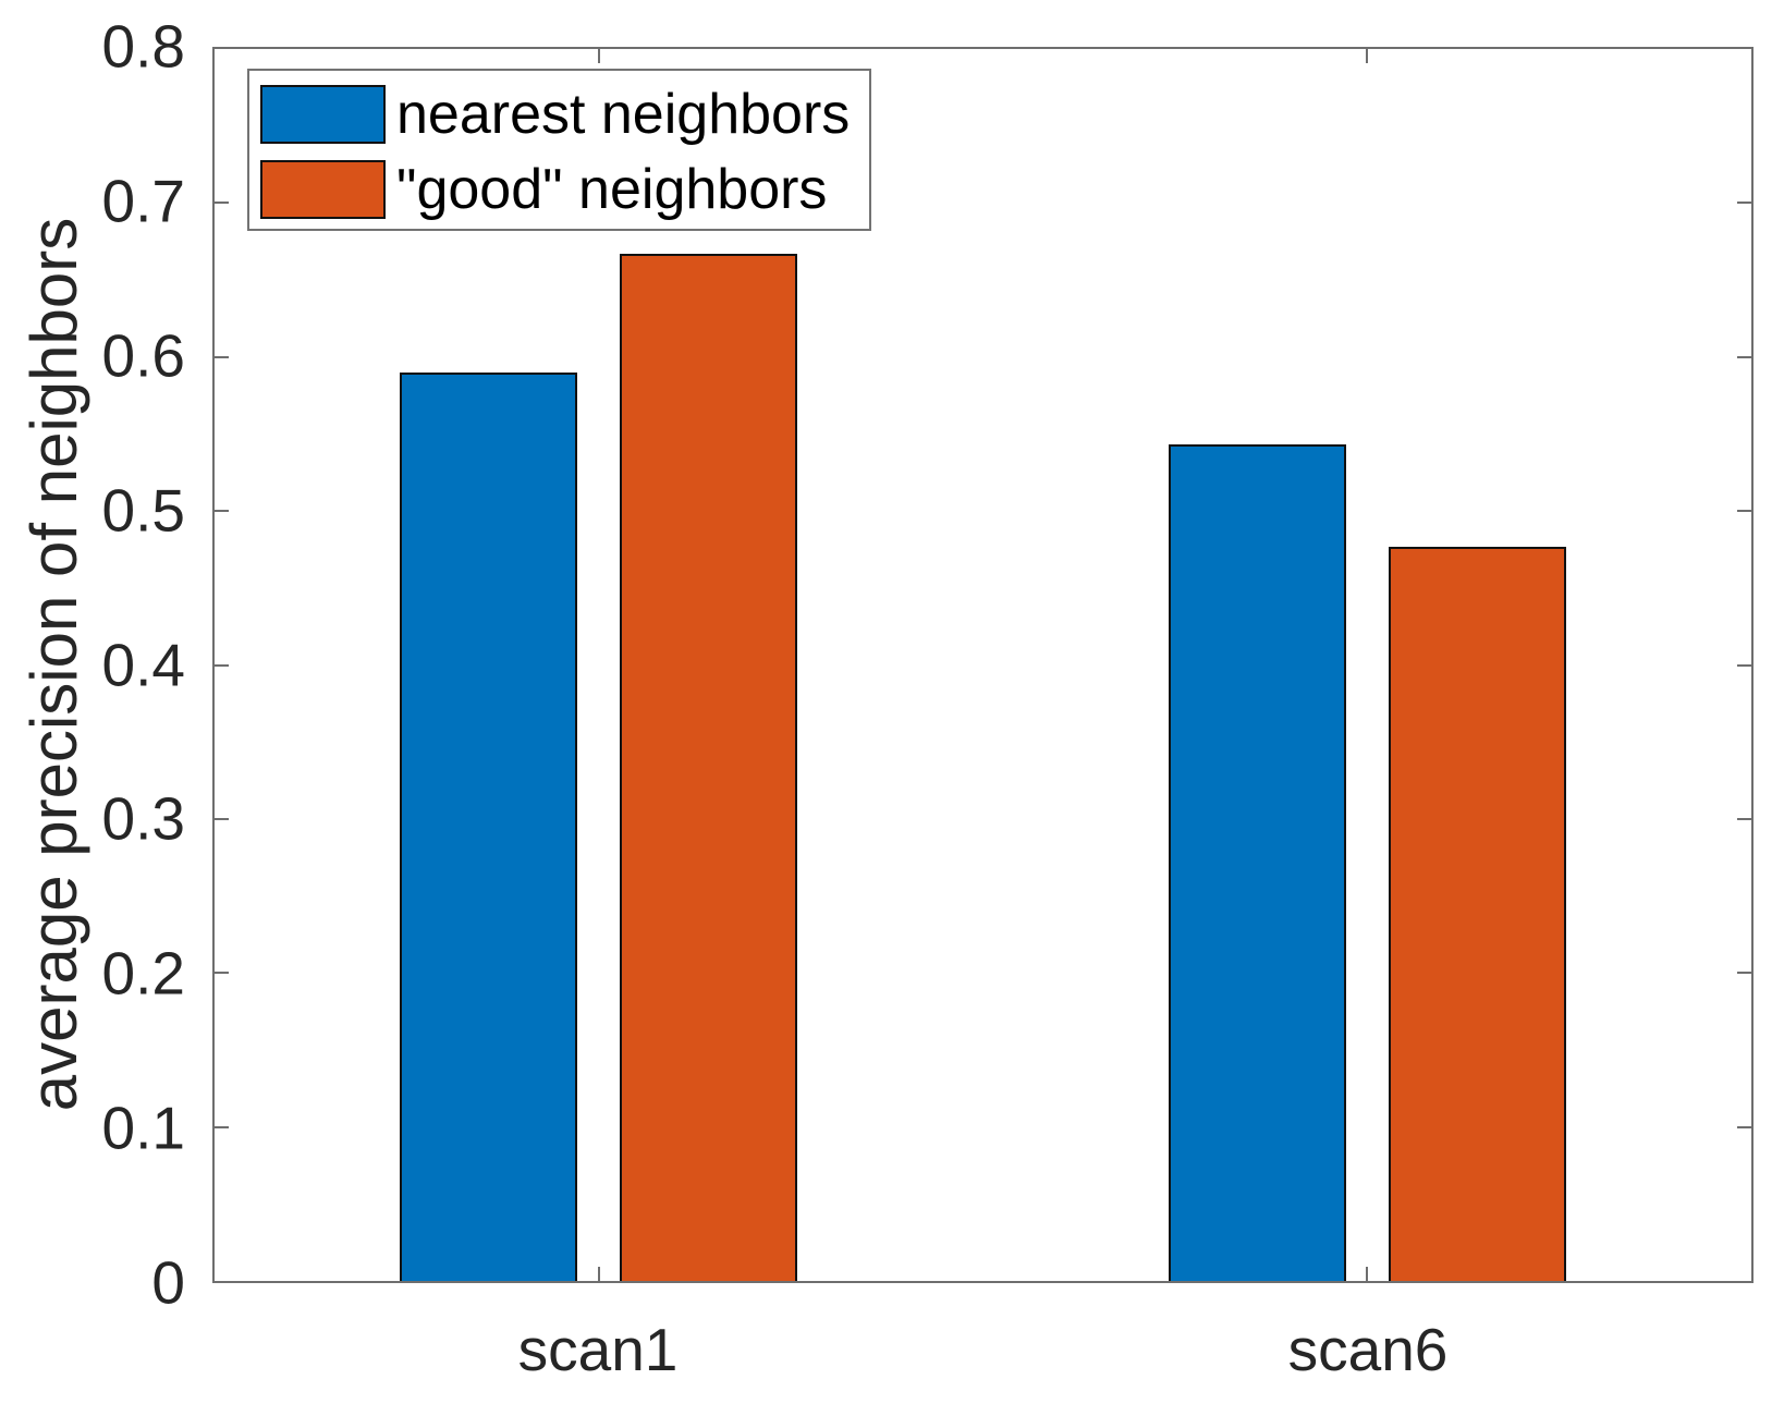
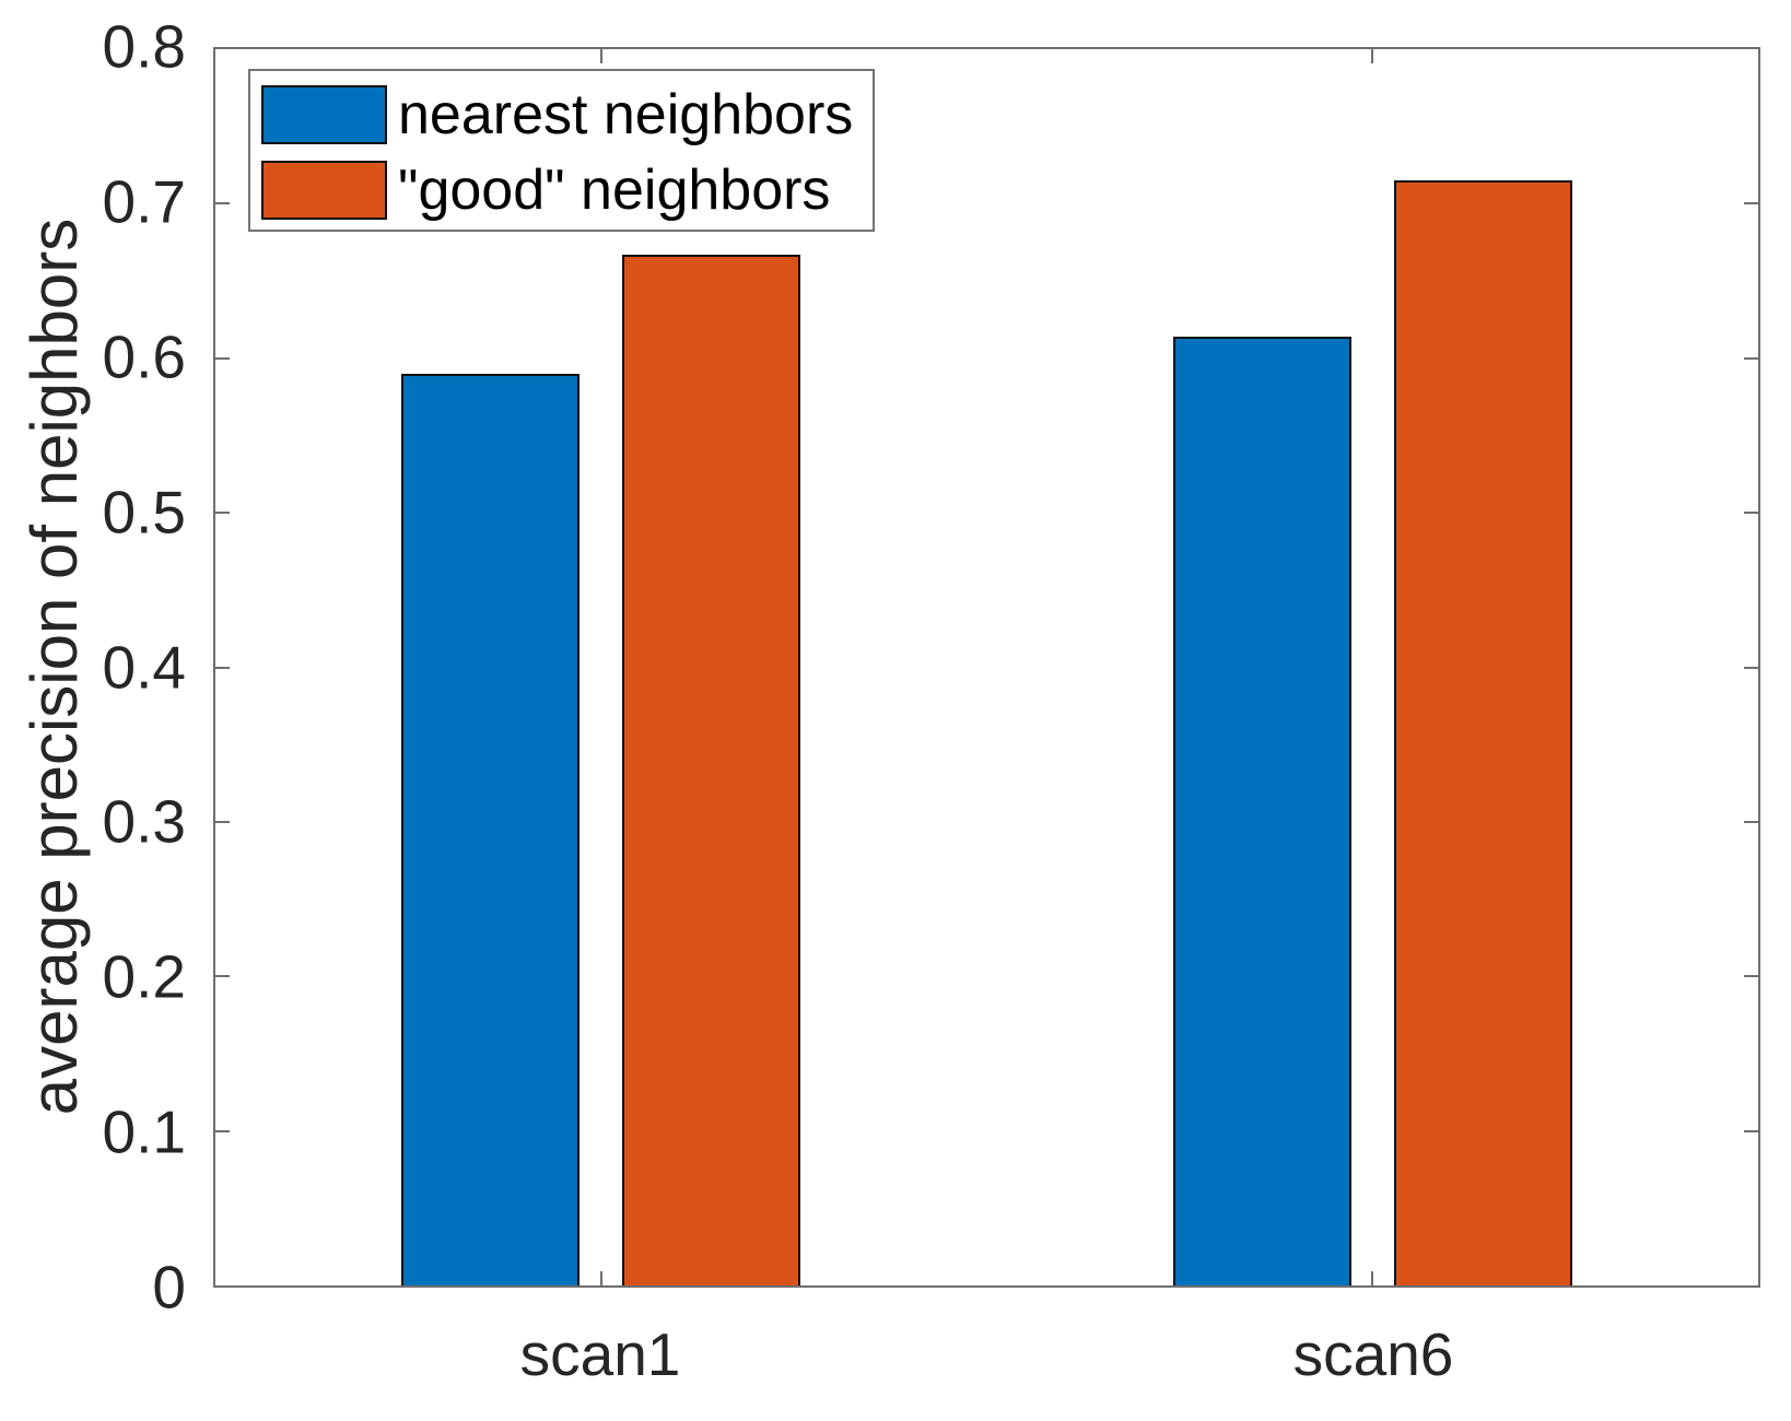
nearest neighbors/scan6: 0.543 -> 0.614
"good" neighbors/scan6: 0.477 -> 0.715
